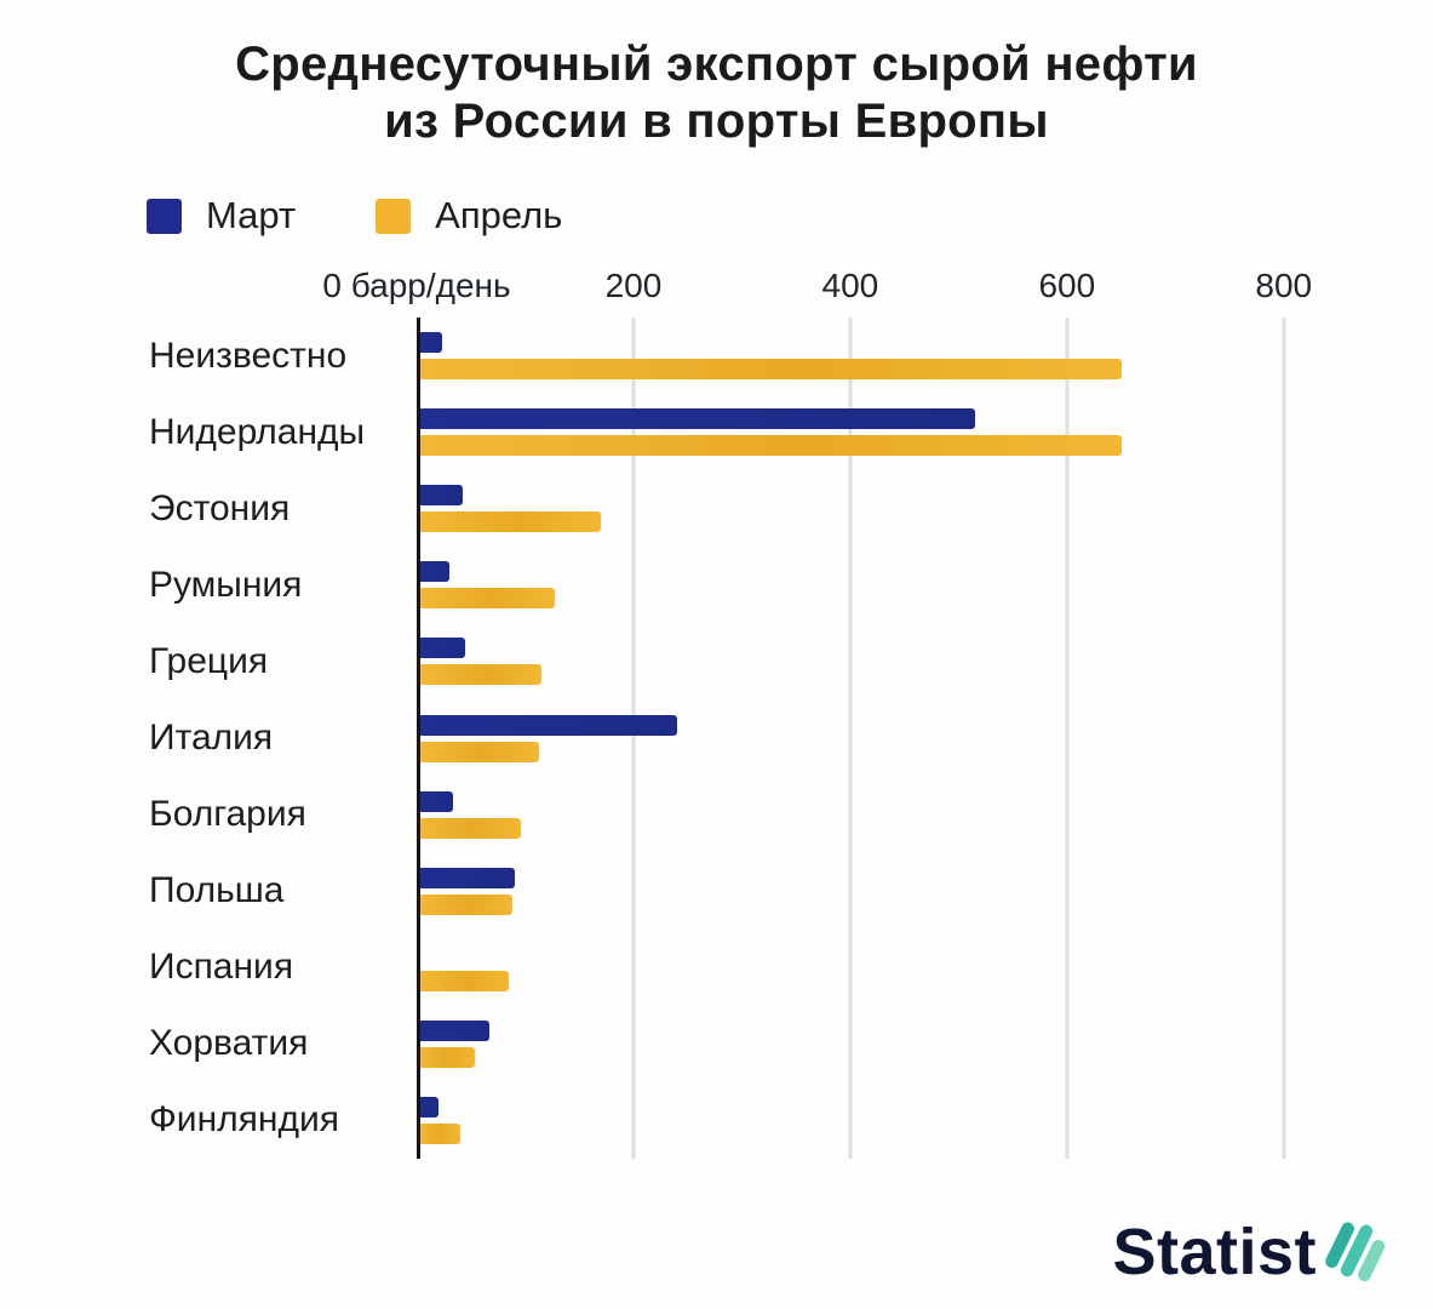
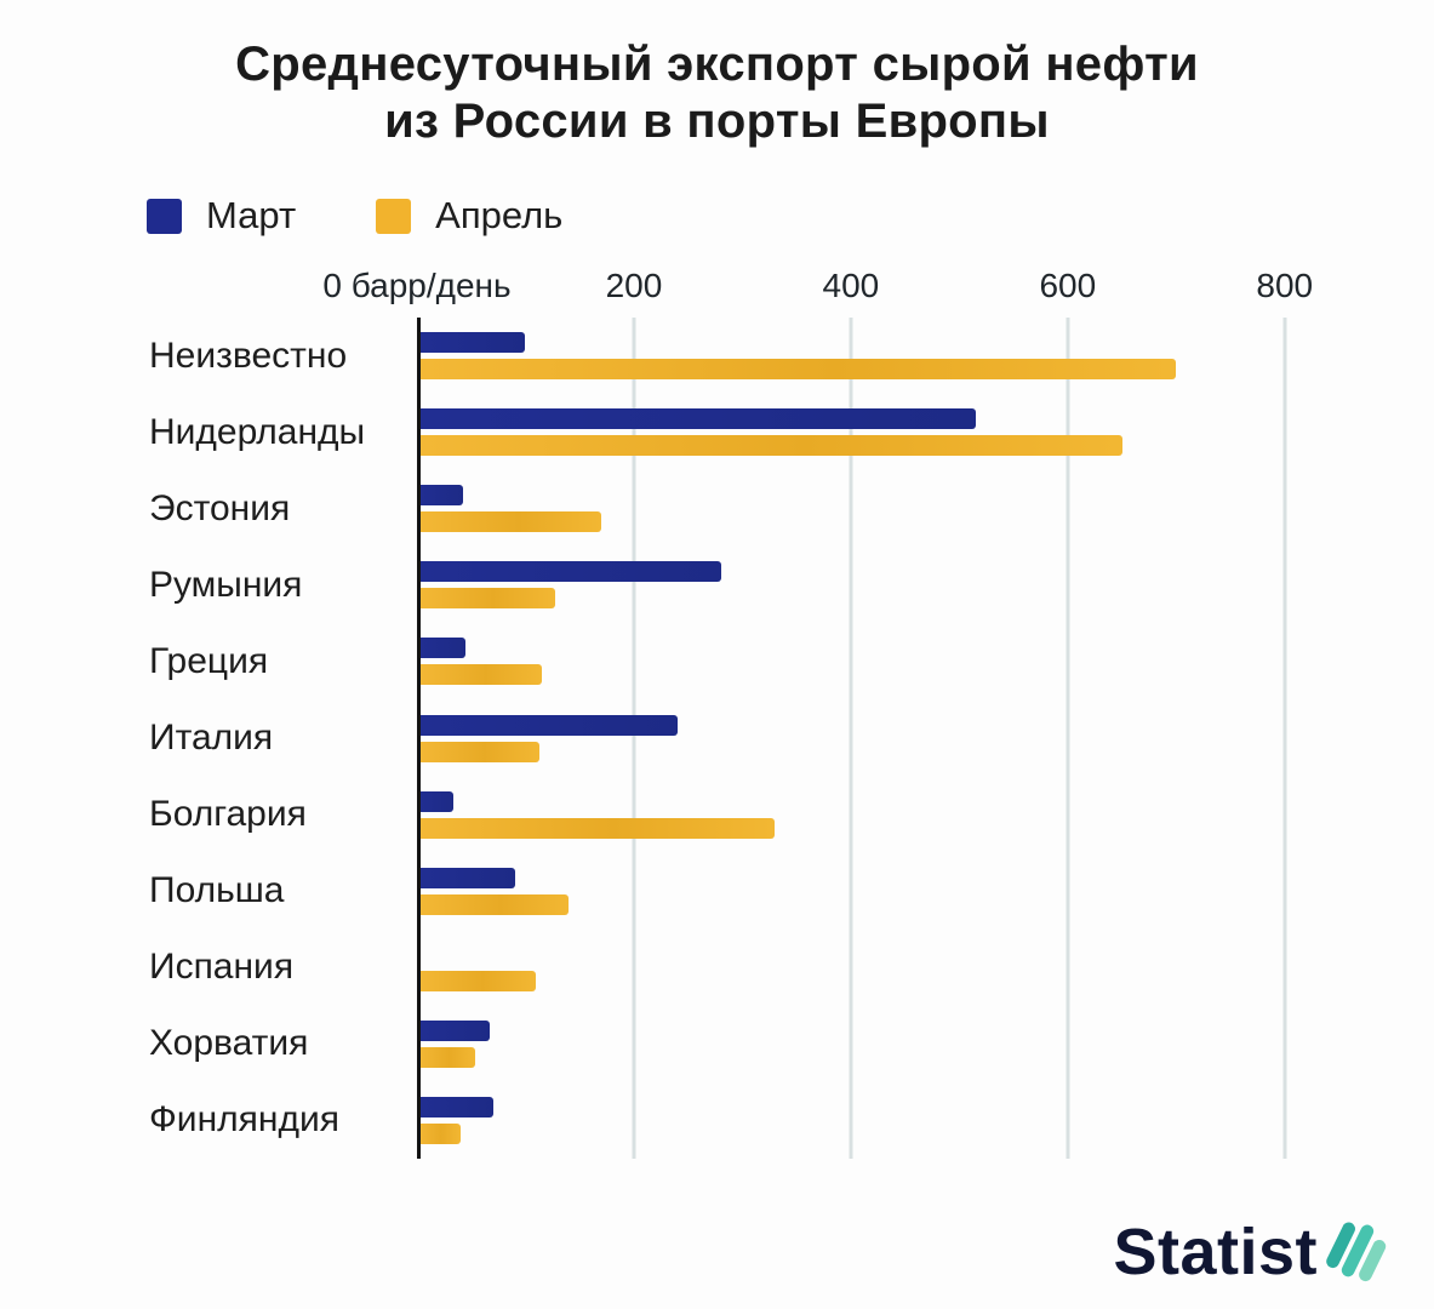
Март/Неизвестно: 20 -> 100
Апрель/Неизвестно: 650 -> 700
Март/Румыния: 30 -> 280
Апрель/Болгария: 100 -> 330
Апрель/Польша: 90 -> 140
Апрель/Испания: 80 -> 110
Март/Финляндия: 20 -> 70
